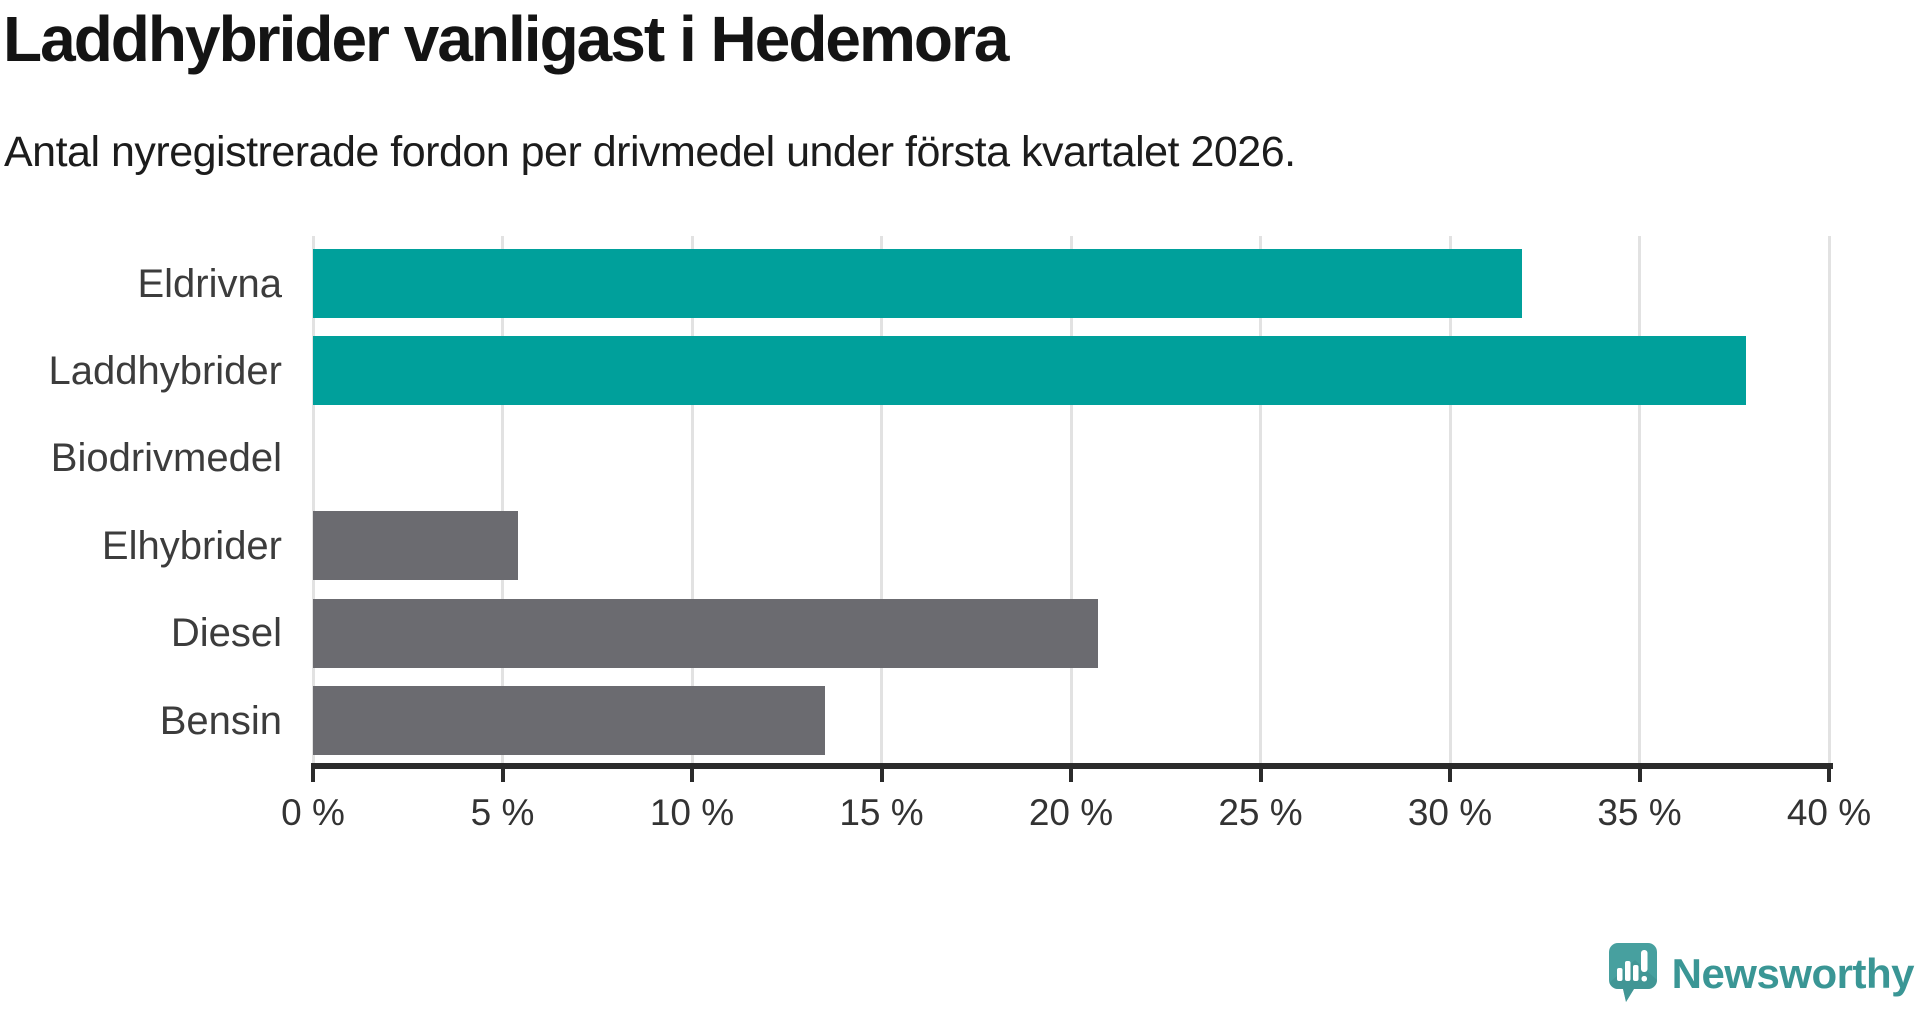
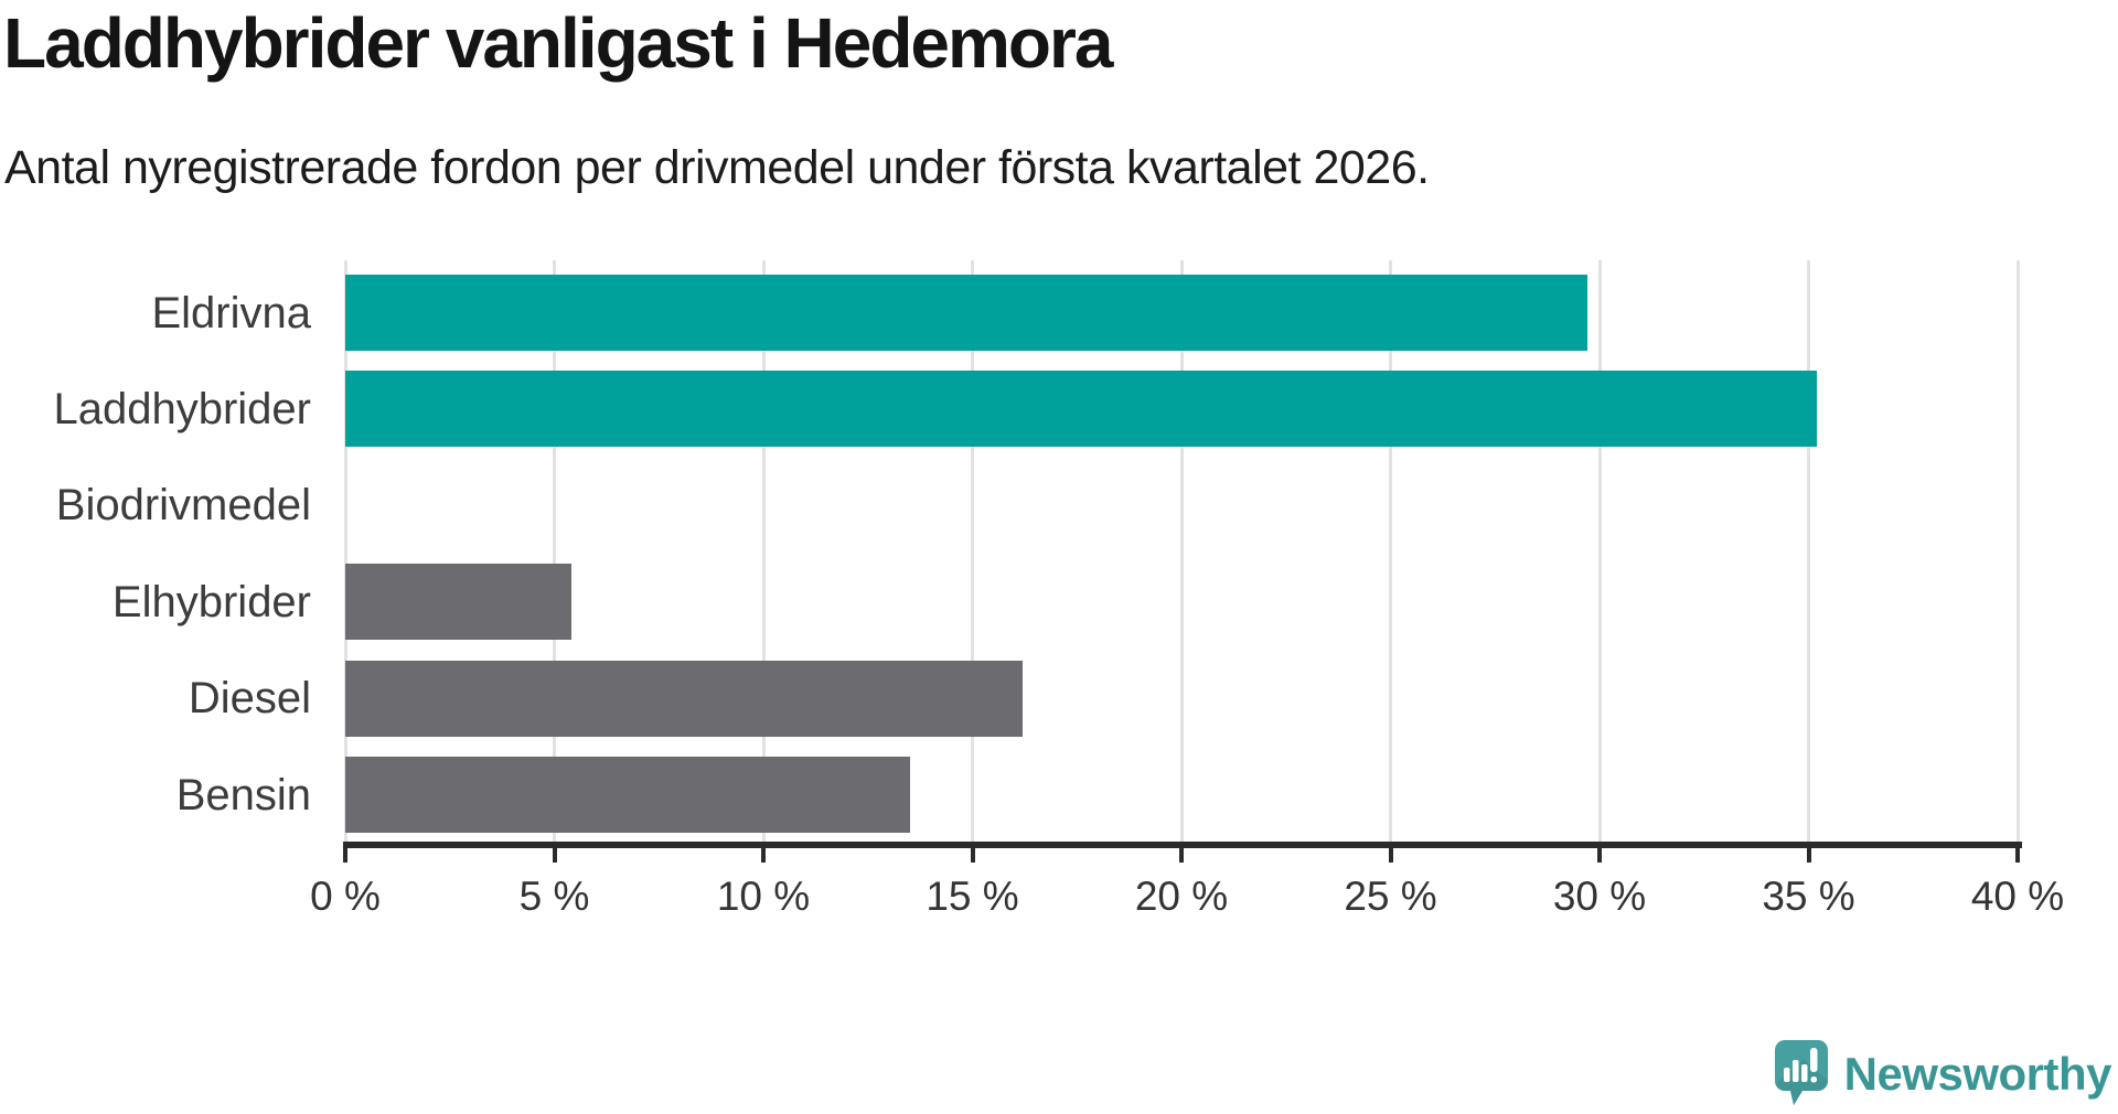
Eldrivna: 31.9% -> 29.7%
Laddhybrider: 37.8% -> 35.2%
Diesel: 20.7% -> 16.2%
